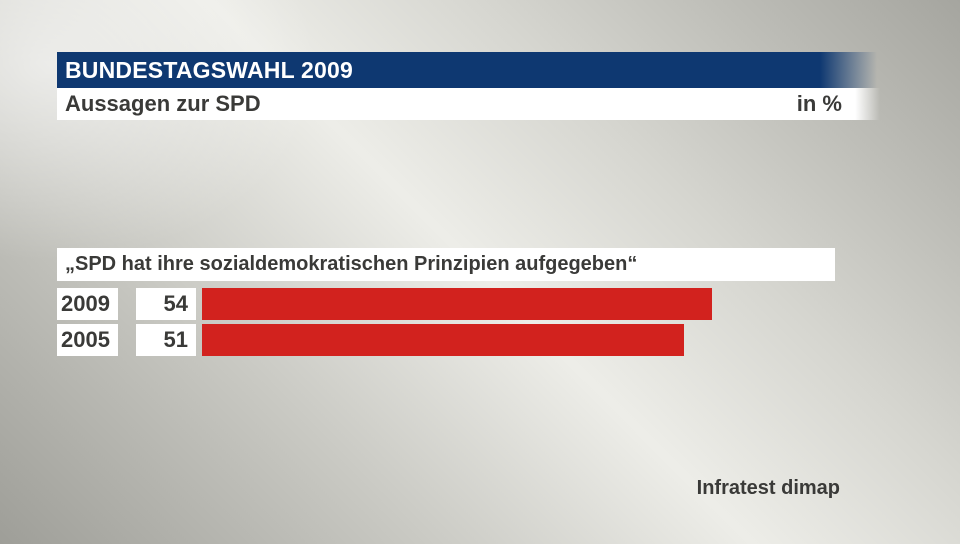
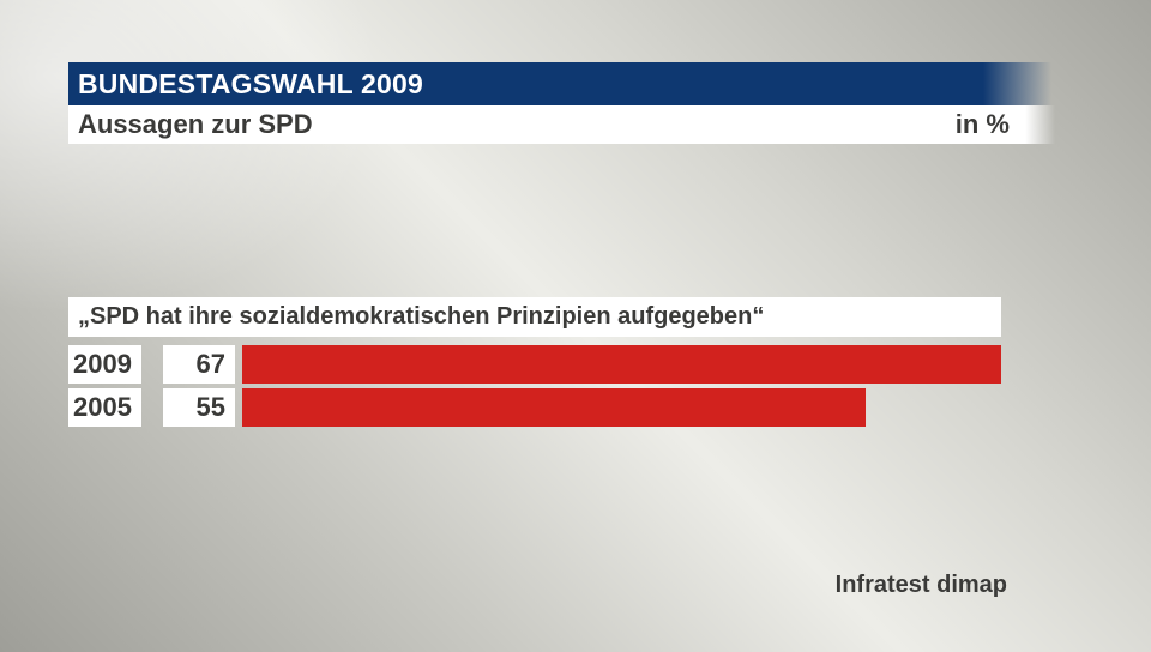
2009: 54 -> 67
2005: 51 -> 55
